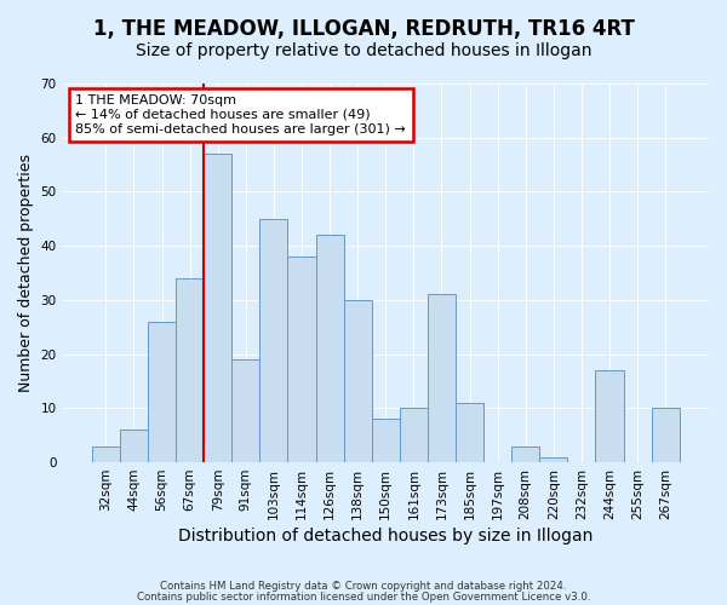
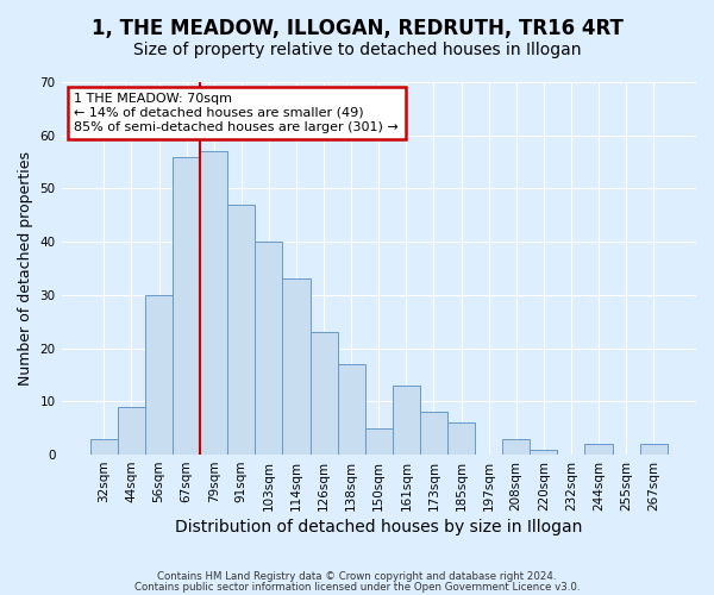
44sqm: 6 -> 9
56sqm: 26 -> 30
67sqm: 34 -> 56
91sqm: 19 -> 47
103sqm: 45 -> 40
114sqm: 38 -> 33
126sqm: 42 -> 23
138sqm: 30 -> 17
150sqm: 8 -> 5
161sqm: 10 -> 13
173sqm: 31 -> 8
185sqm: 11 -> 6
244sqm: 17 -> 2
267sqm: 10 -> 2
